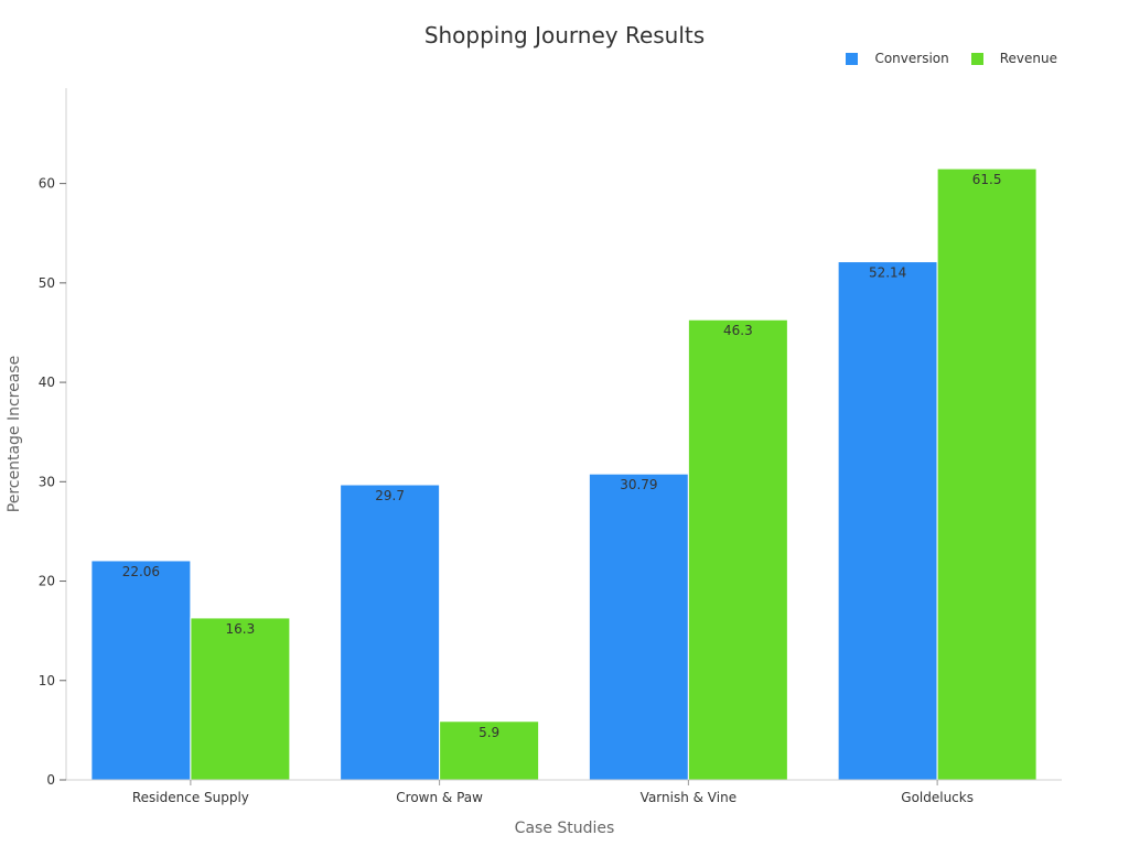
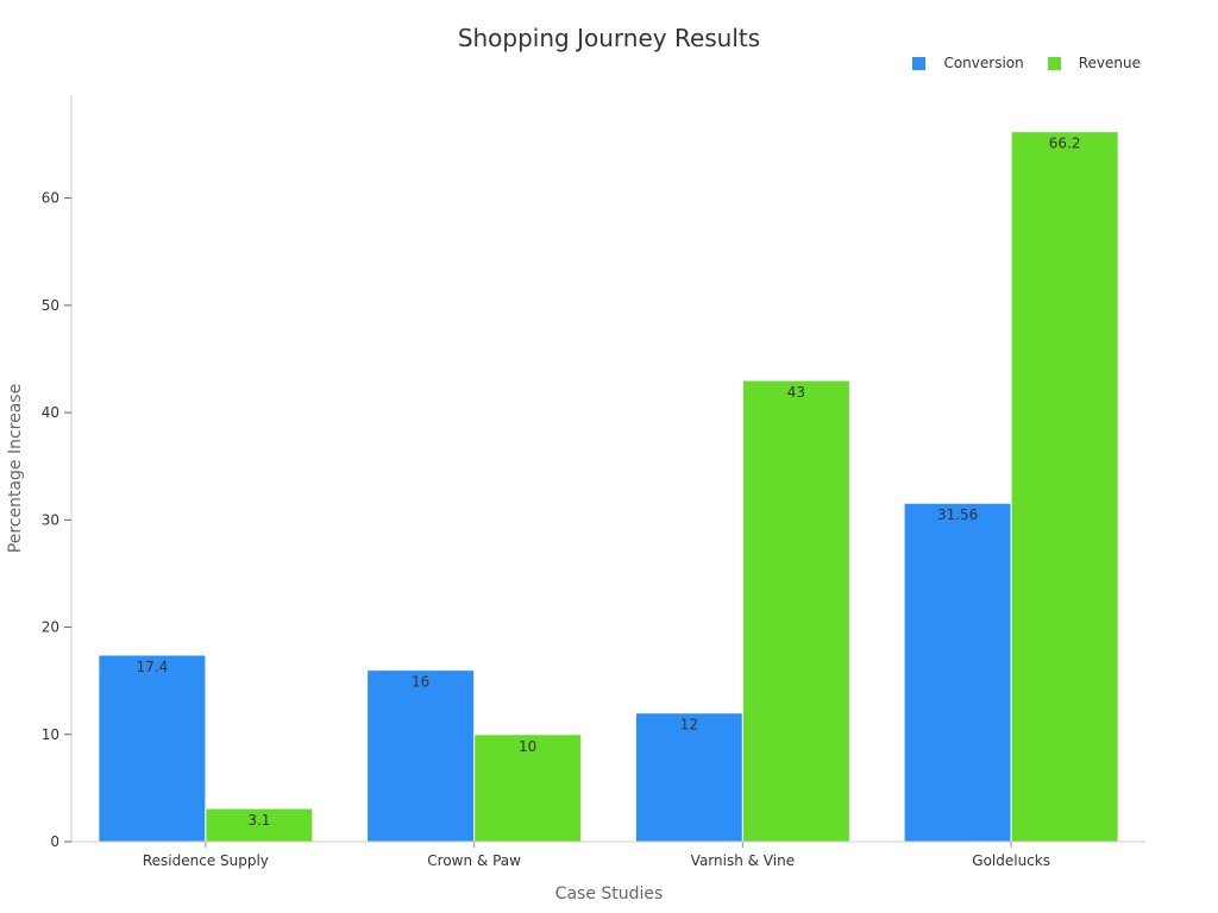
Conversion/Residence Supply: 22.06 -> 17.4
Revenue/Residence Supply: 16.3 -> 3.1
Conversion/Crown & Paw: 29.7 -> 16
Revenue/Crown & Paw: 5.9 -> 10
Conversion/Varnish & Vine: 30.79 -> 12
Revenue/Varnish & Vine: 46.3 -> 43
Conversion/Goldelucks: 52.14 -> 31.56
Revenue/Goldelucks: 61.5 -> 66.2
